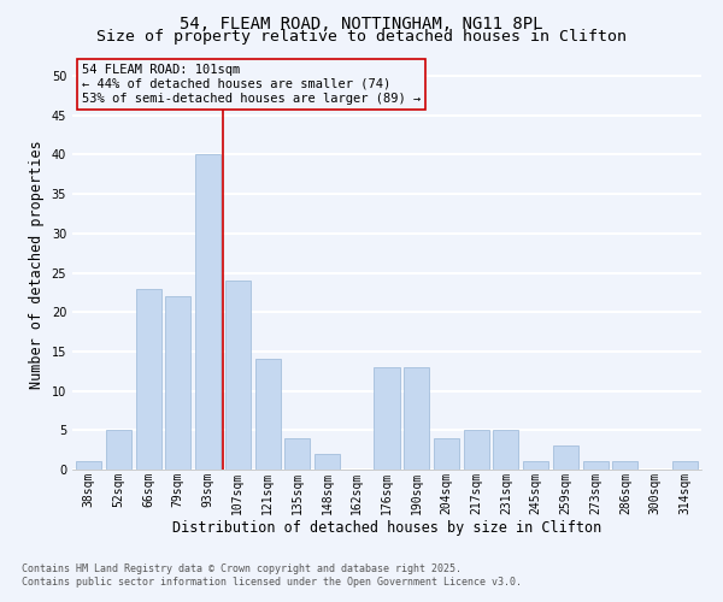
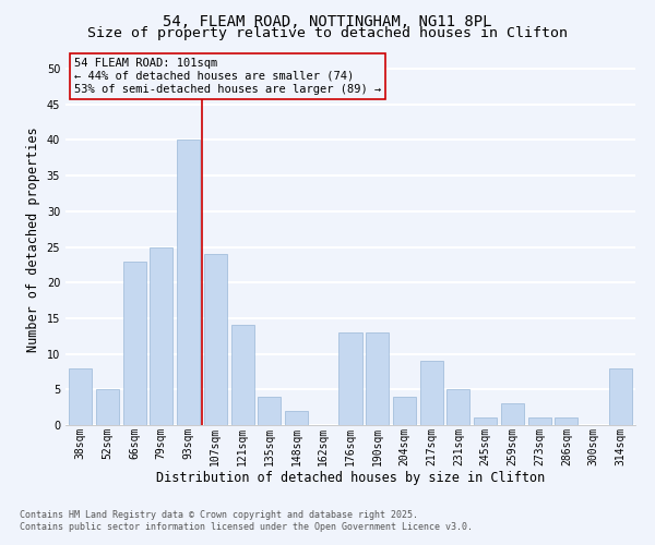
38sqm: 1 -> 8
79sqm: 22 -> 25
217sqm: 5 -> 9
314sqm: 1 -> 8
